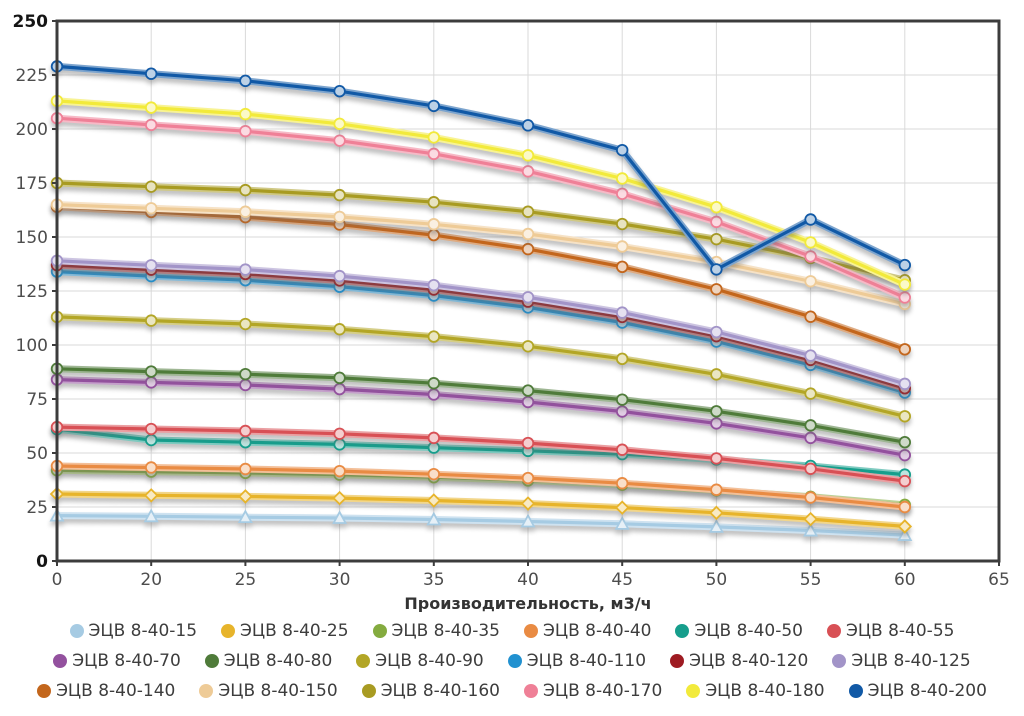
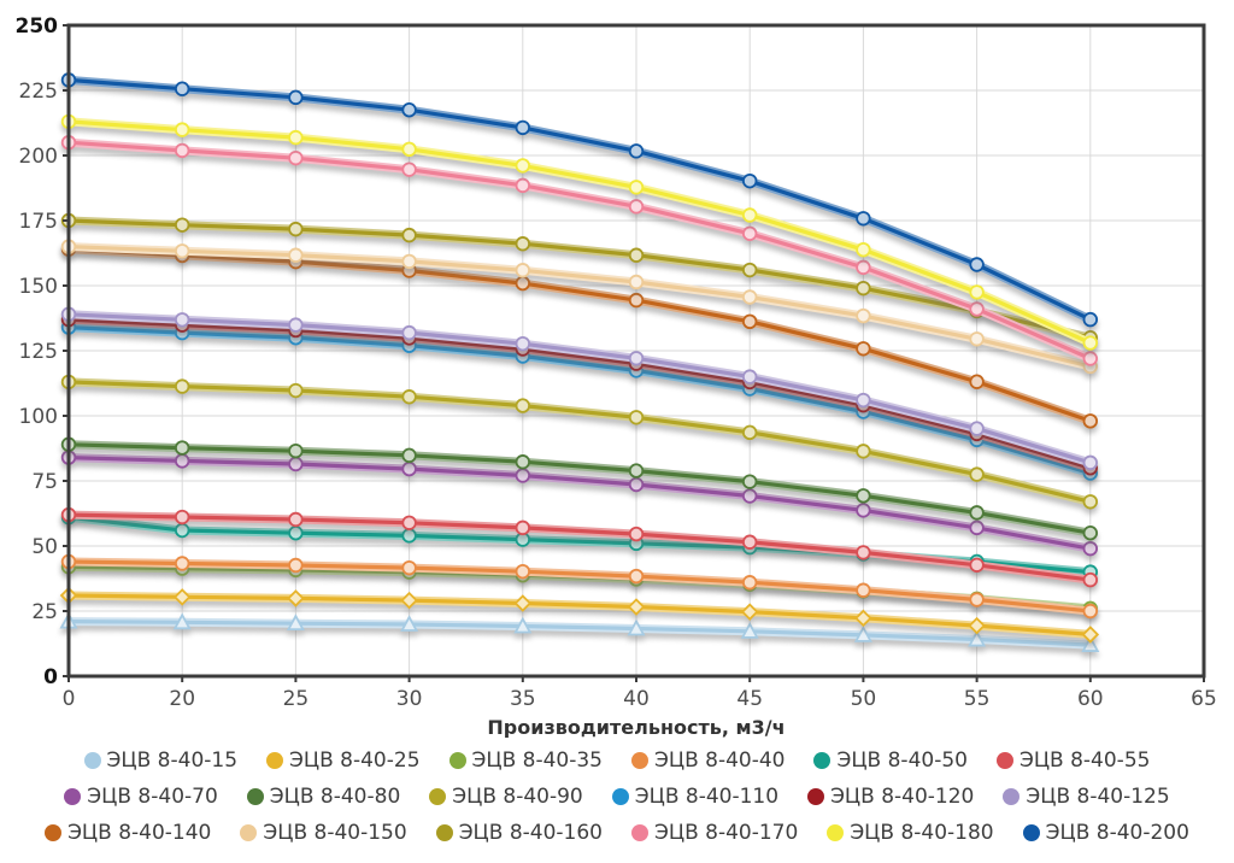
ЭЦВ 8-40-200/50: 135 -> 176
